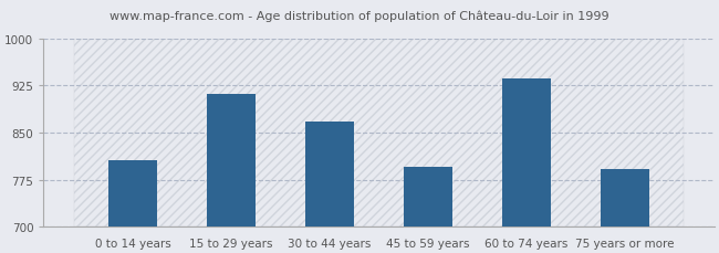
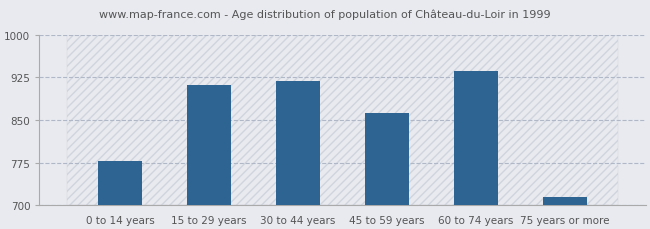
0 to 14 years: 806 -> 778
30 to 44 years: 868 -> 919
45 to 59 years: 796 -> 863
75 years or more: 792 -> 714
